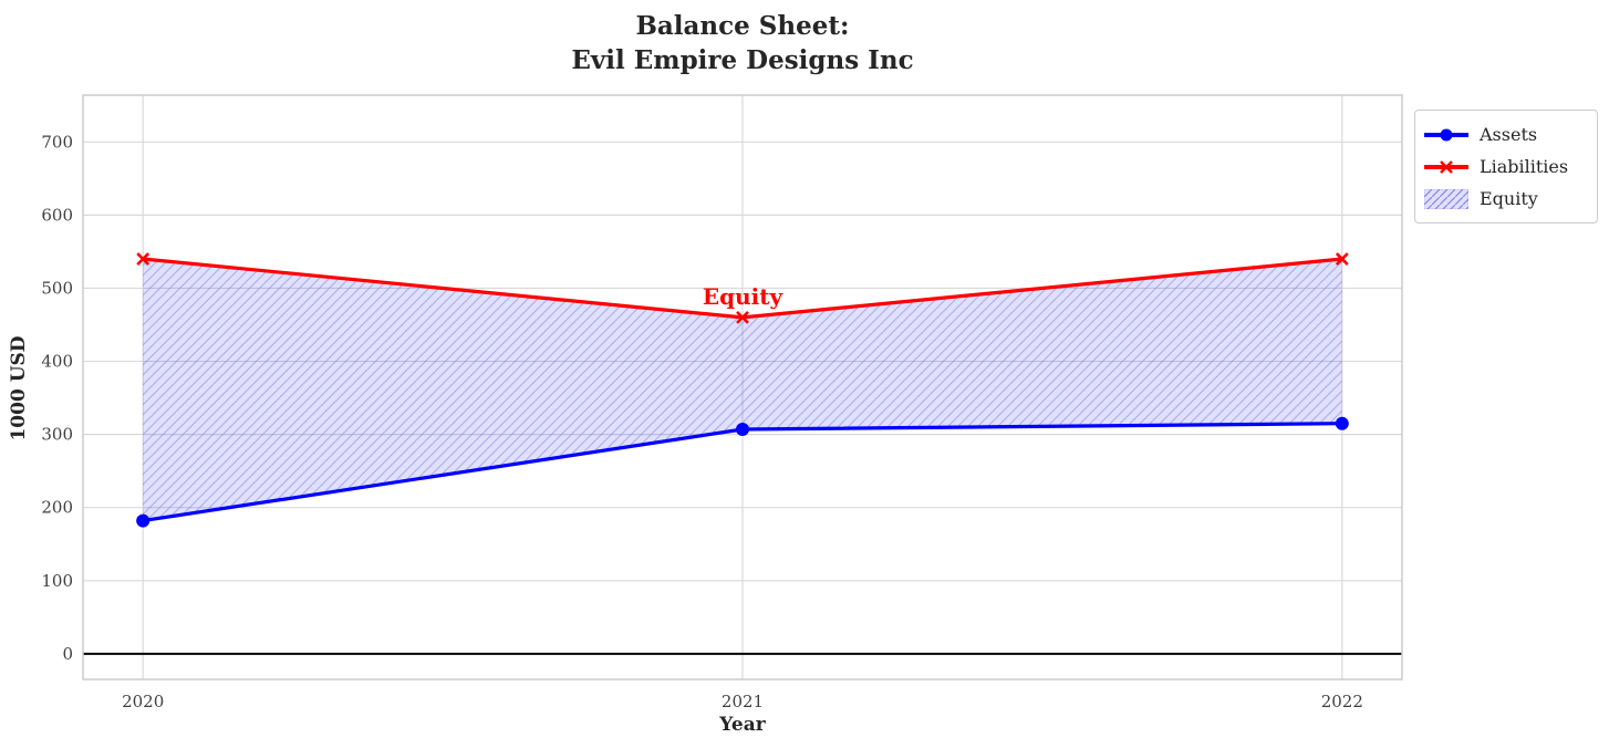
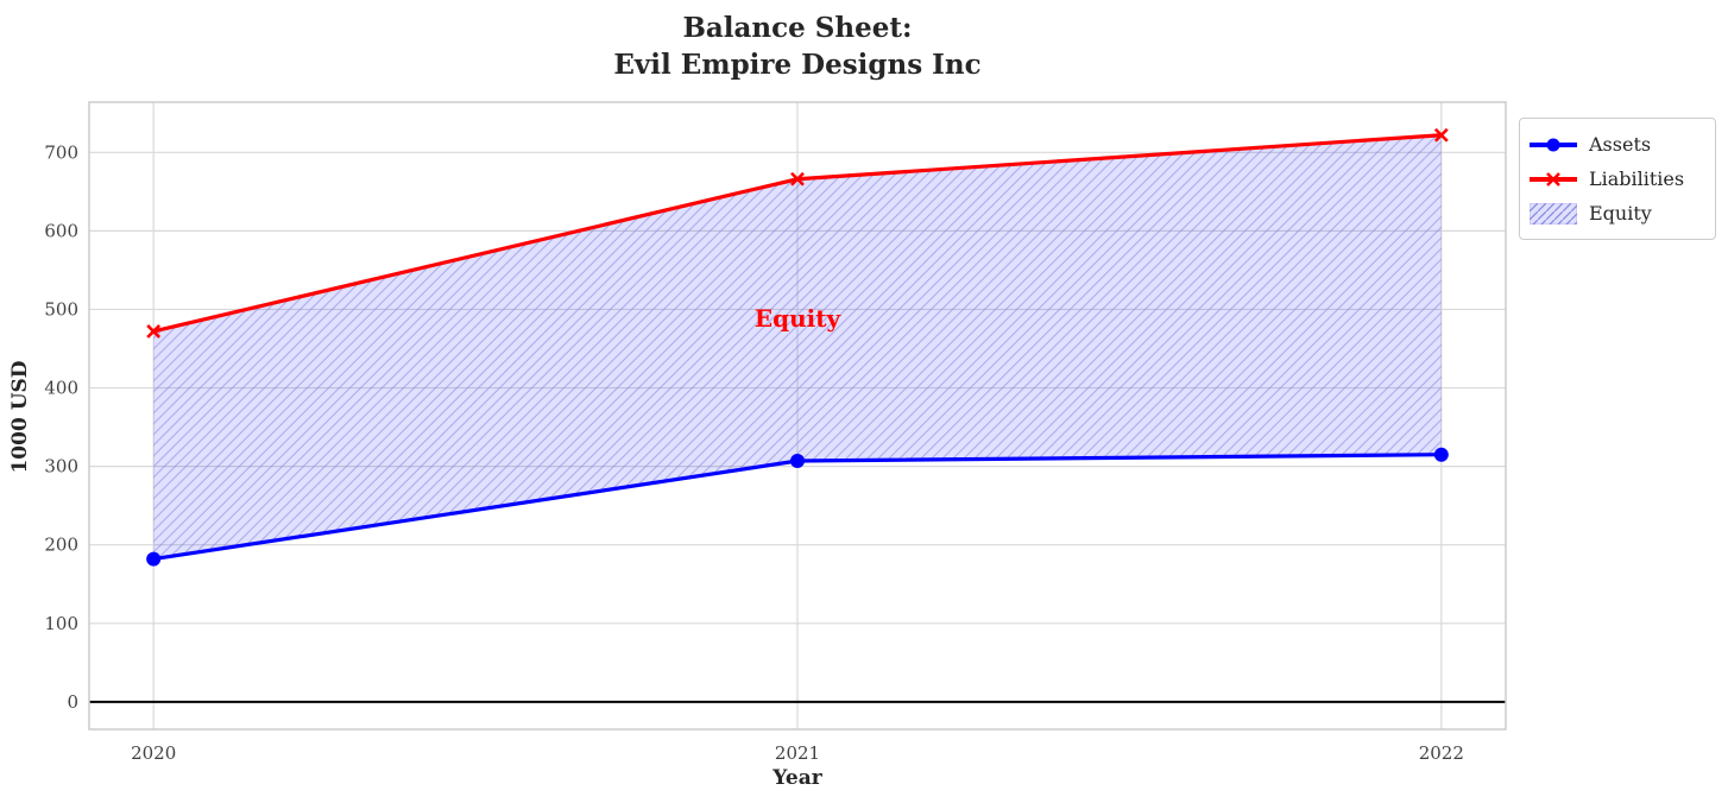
Liabilities/2020: 540 -> 470
Liabilities/2021: 460 -> 670
Liabilities/2022: 540 -> 720
